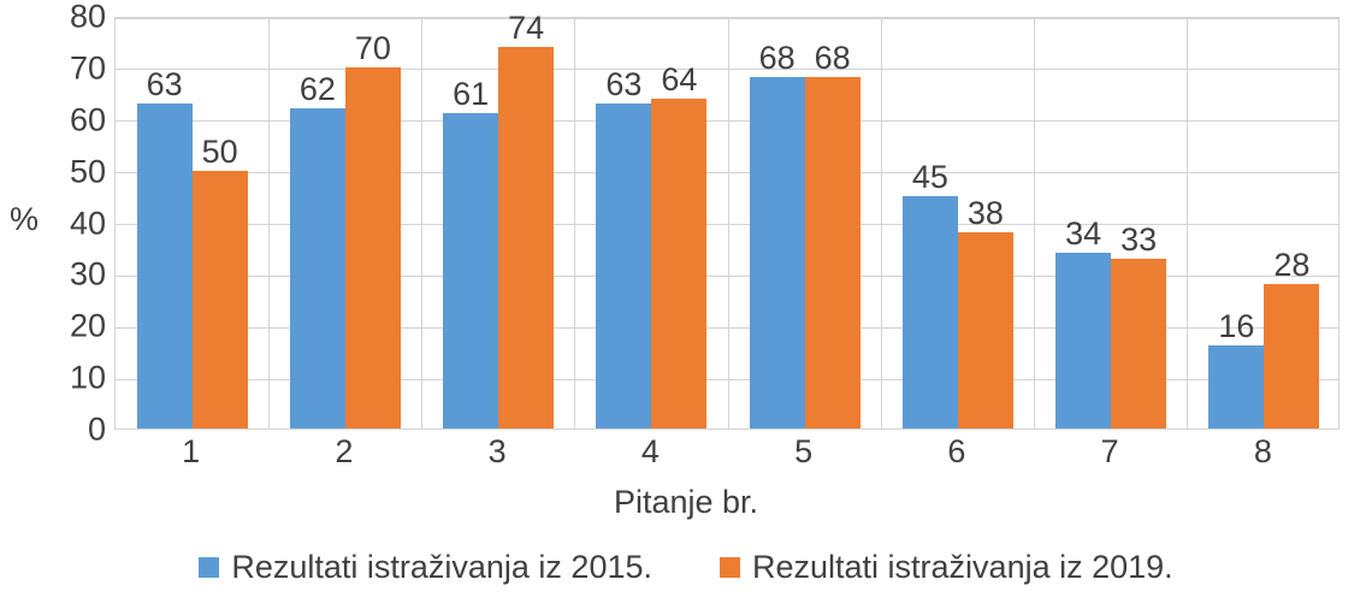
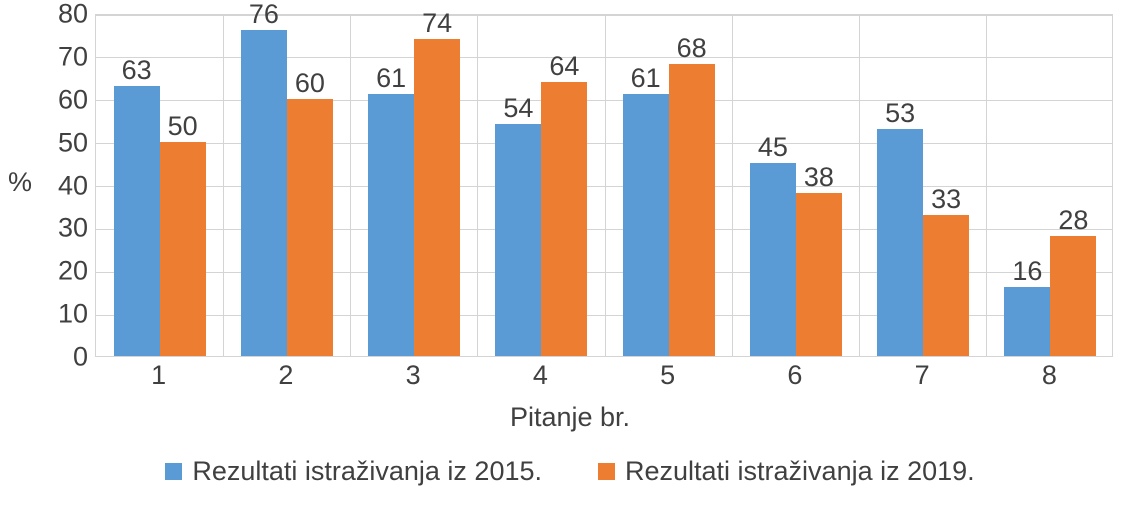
Rezultati istraživanja iz 2015./2: 62 -> 76
Rezultati istraživanja iz 2019./2: 70 -> 60
Rezultati istraživanja iz 2015./4: 63 -> 54
Rezultati istraživanja iz 2015./5: 68 -> 61
Rezultati istraživanja iz 2015./7: 34 -> 53
